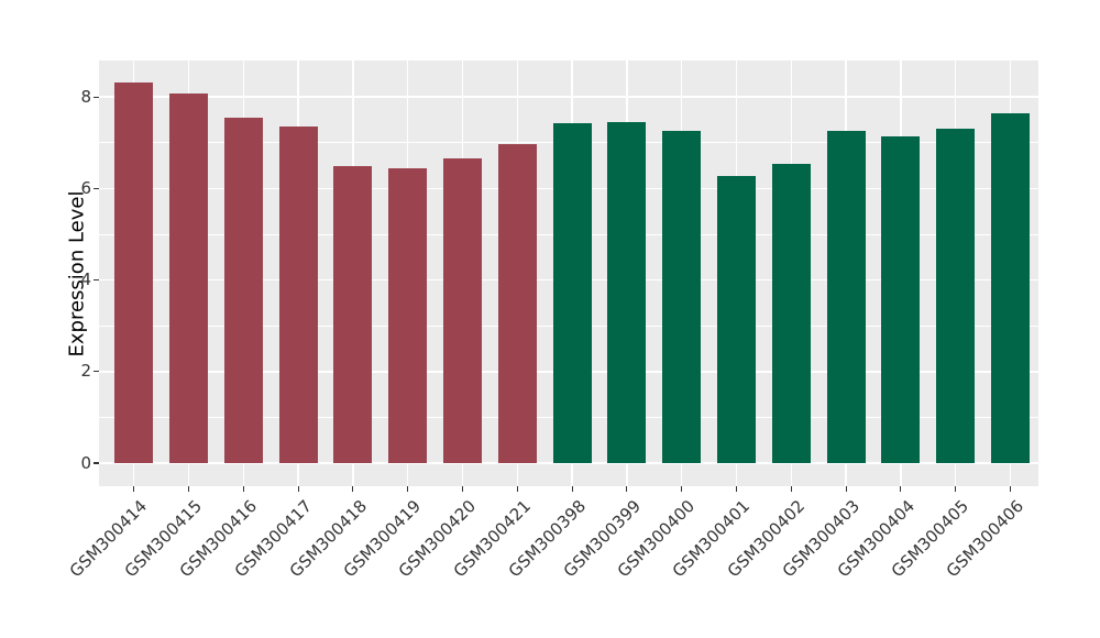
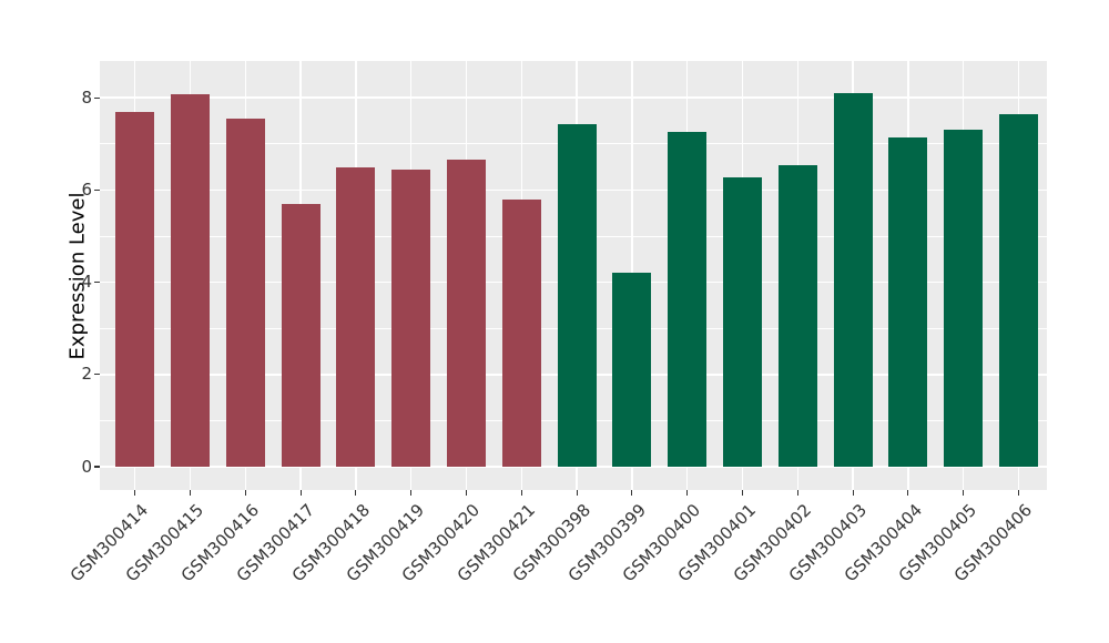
GSM300414: 8.3 -> 7.7
GSM300417: 7.4 -> 5.7
GSM300421: 7.0 -> 5.8
GSM300399: 7.5 -> 4.2
GSM300403: 7.3 -> 8.1
